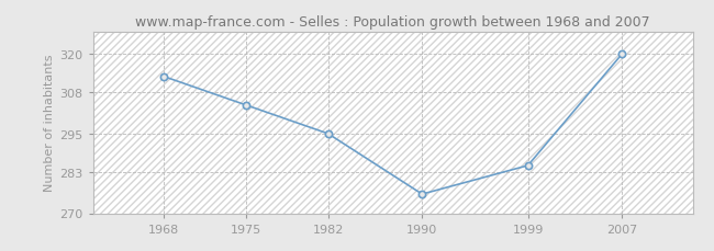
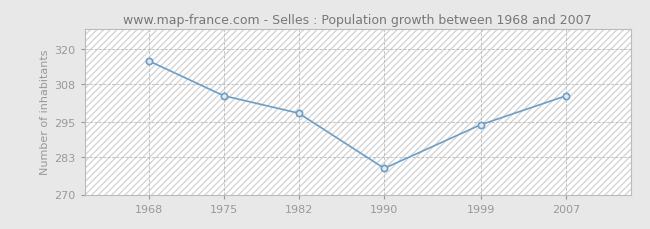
1968: 313 -> 316
1982: 295 -> 298
1990: 276 -> 279
1999: 285 -> 294
2007: 320 -> 304
